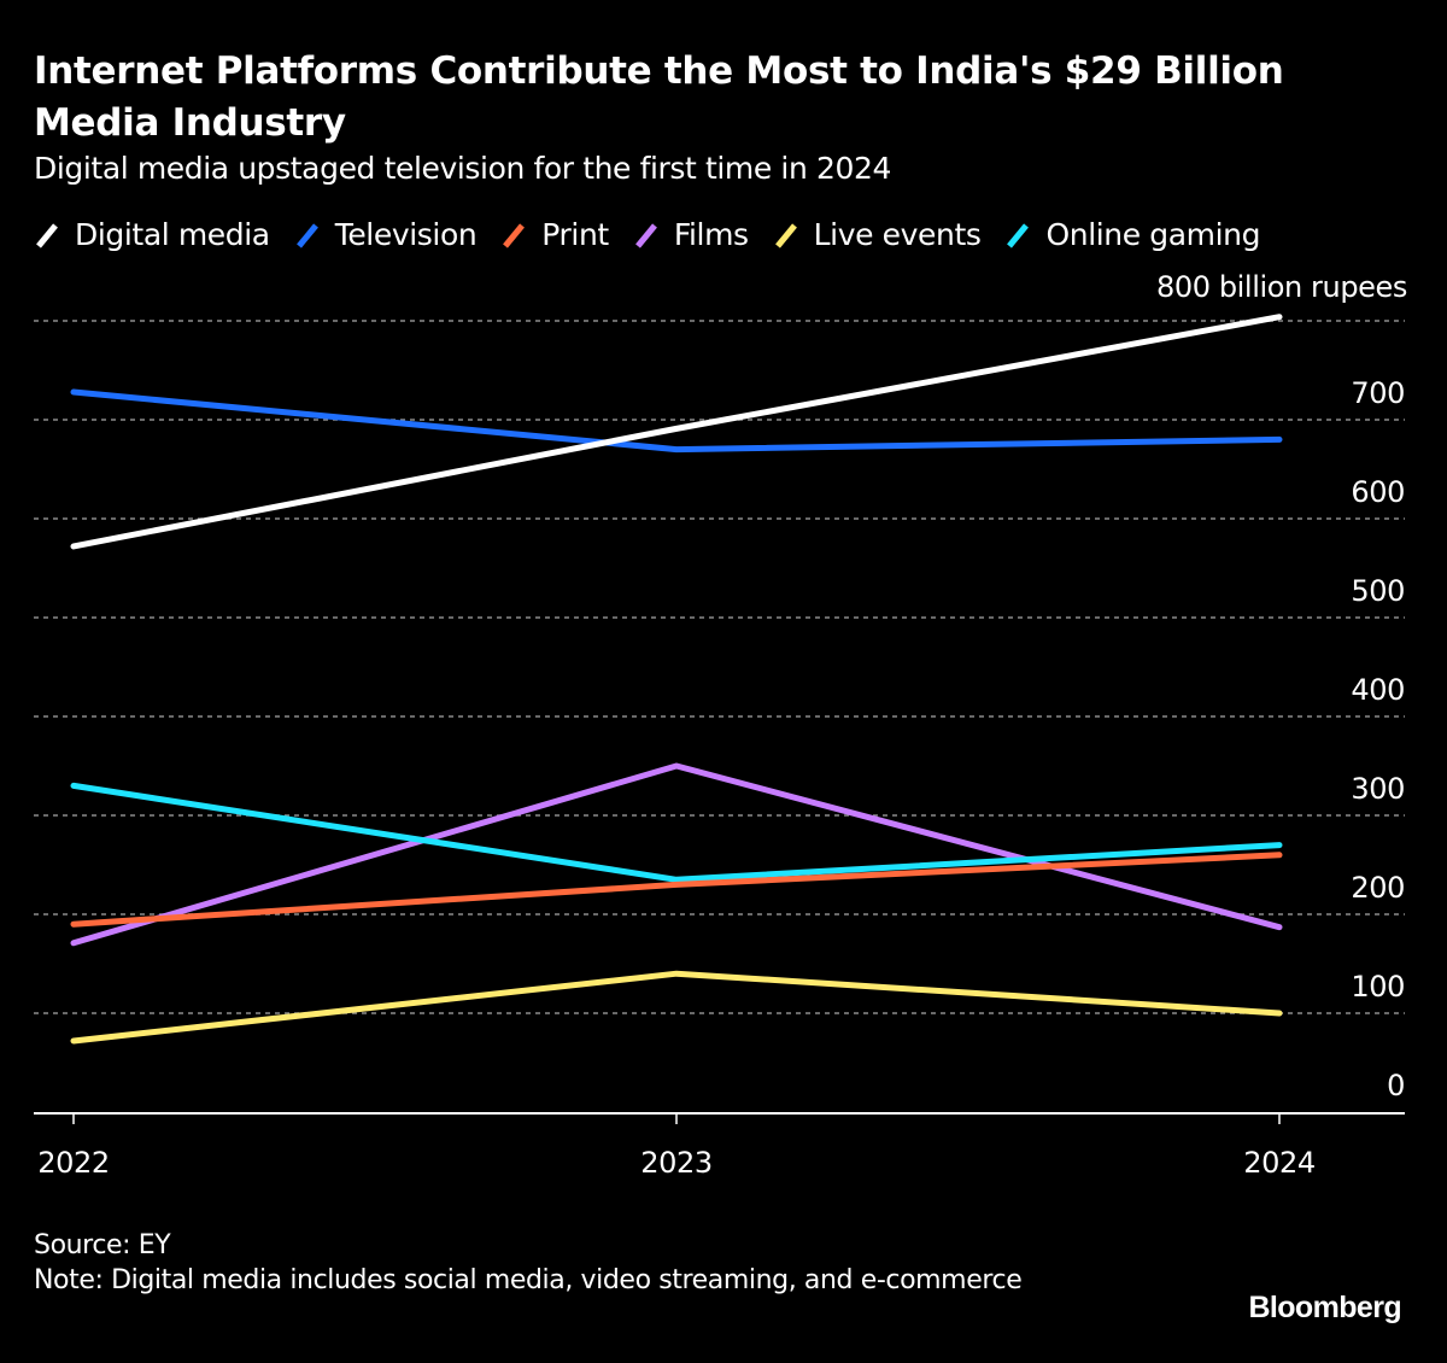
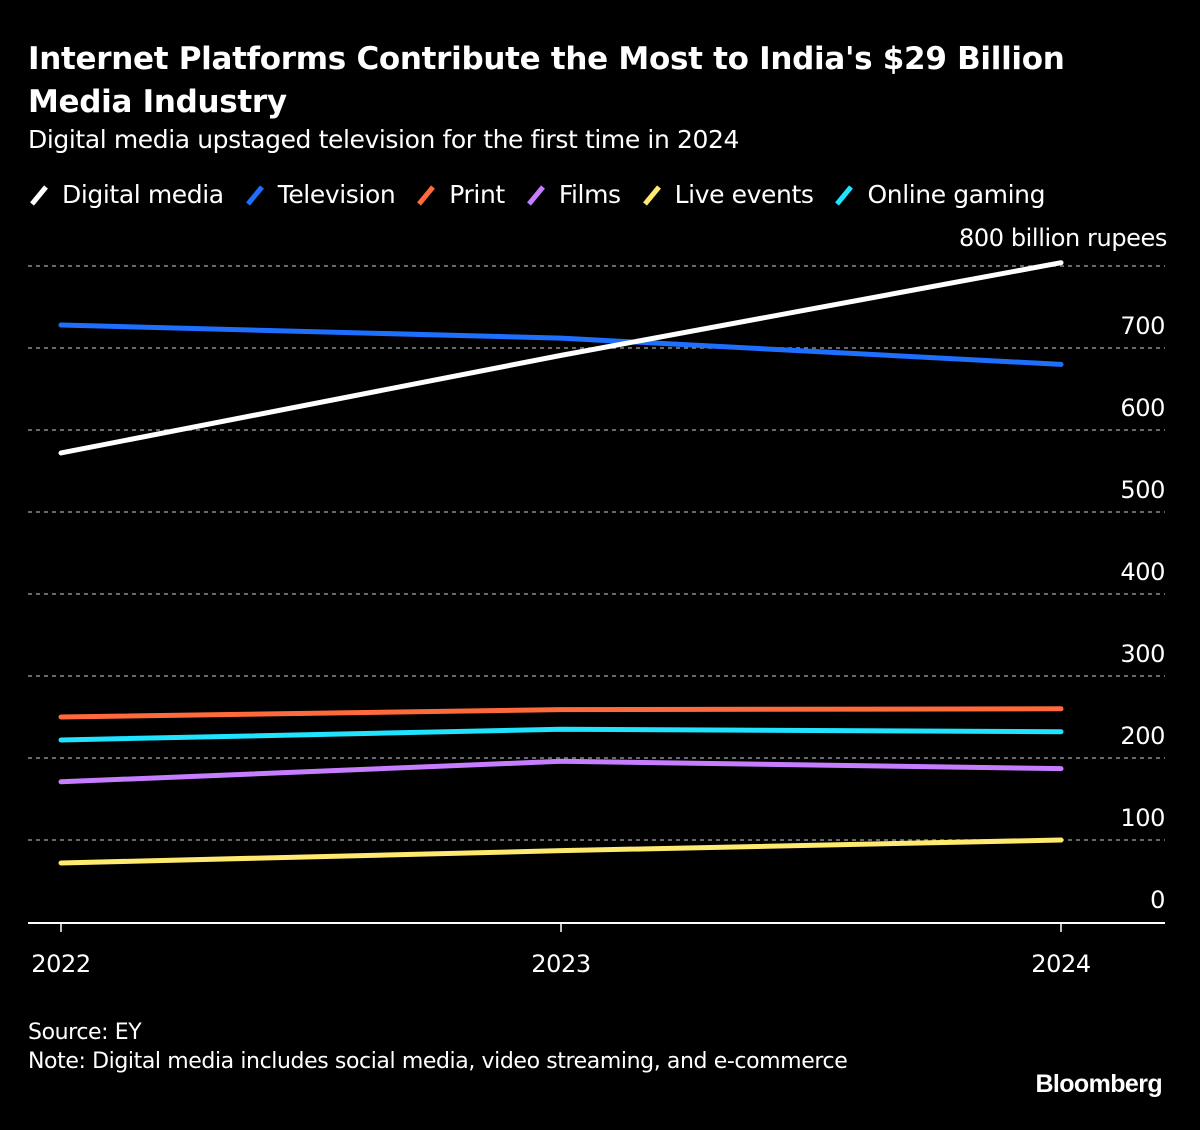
Print/2022: 190 -> 250
Online gaming/2022: 330 -> 220
Television/2023: 670 -> 710
Print/2023: 230 -> 260
Films/2023: 350 -> 200
Live events/2023: 140 -> 90
Online gaming/2024: 270 -> 230
